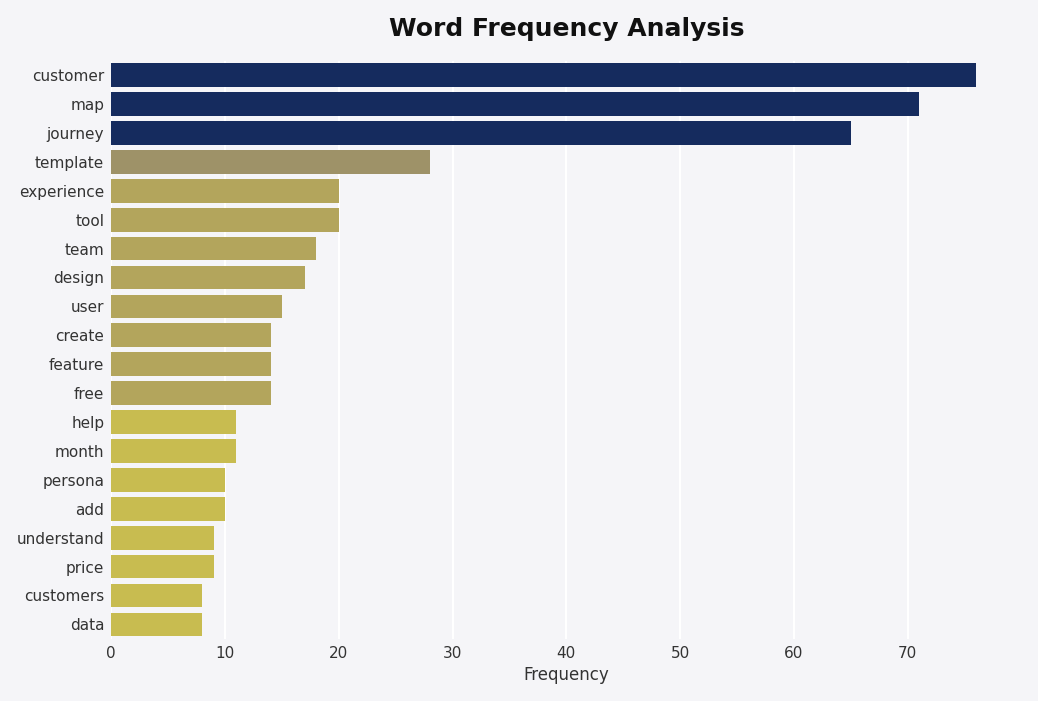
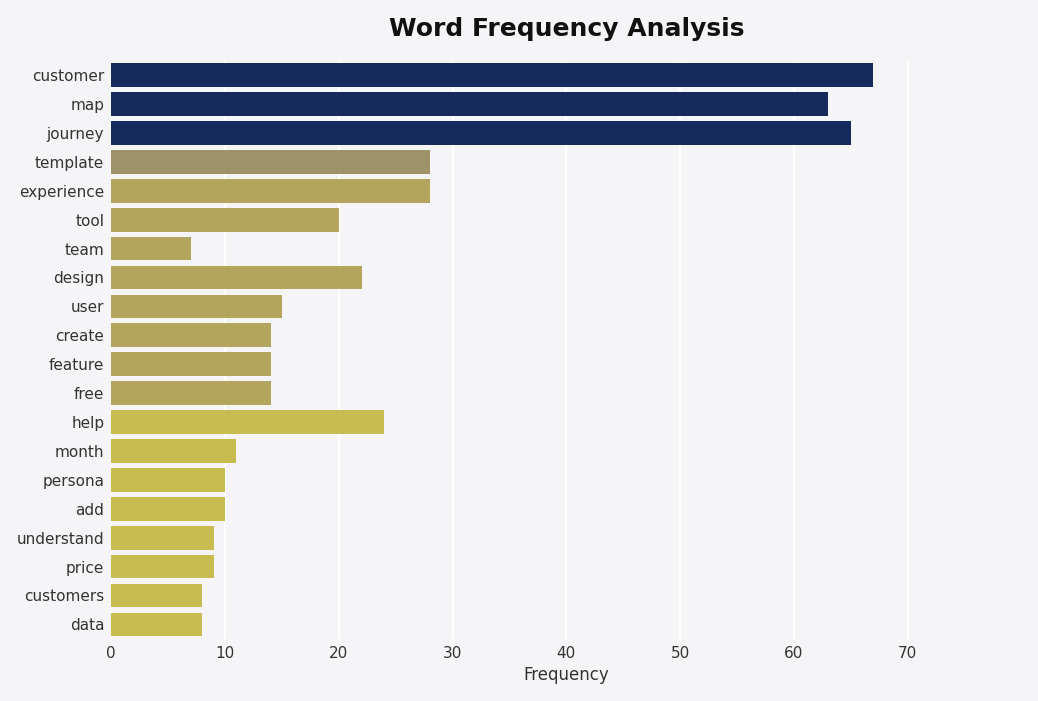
customer: 76 -> 67
map: 71 -> 63
experience: 20 -> 28
team: 18 -> 7
design: 17 -> 22
help: 11 -> 24
